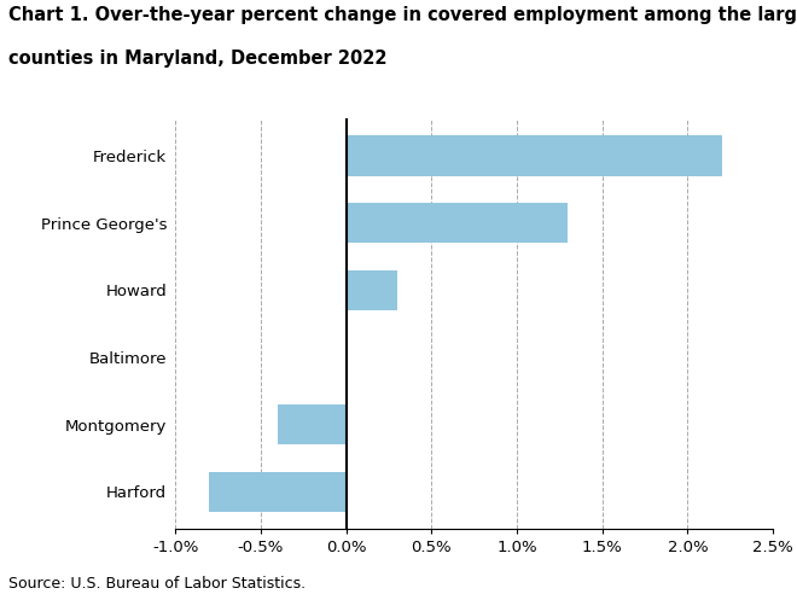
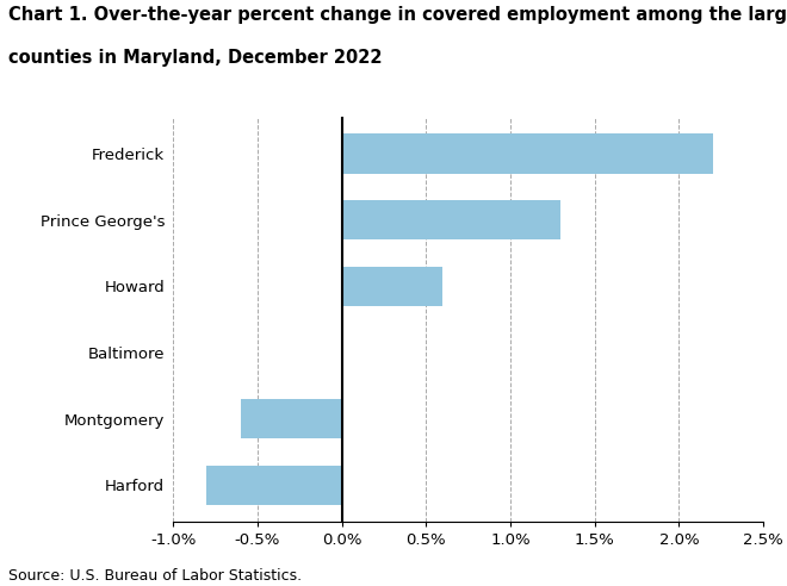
Howard: 0.3% -> 0.6%
Montgomery: -0.4% -> -0.6%
